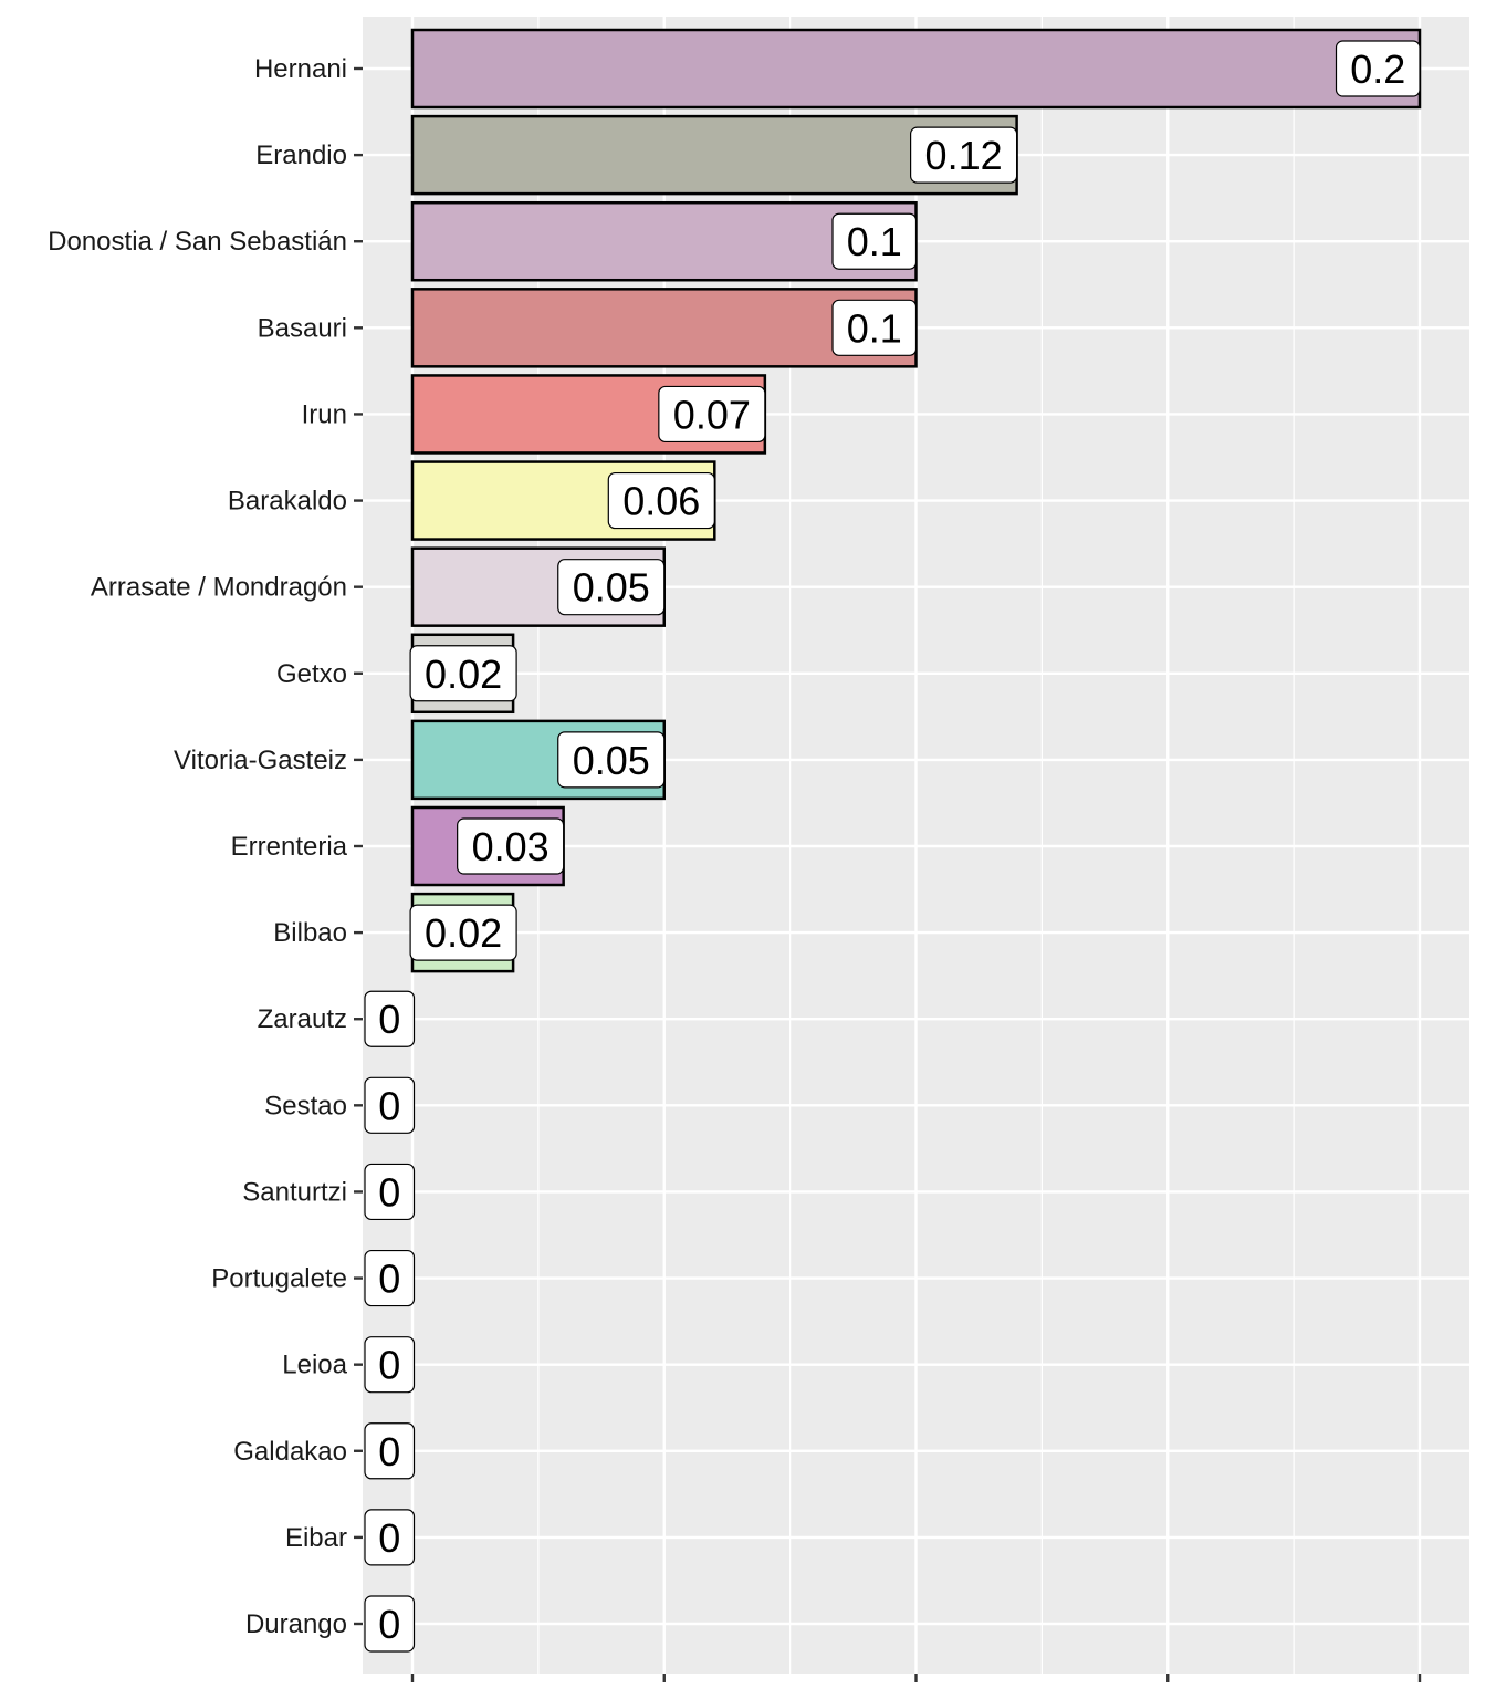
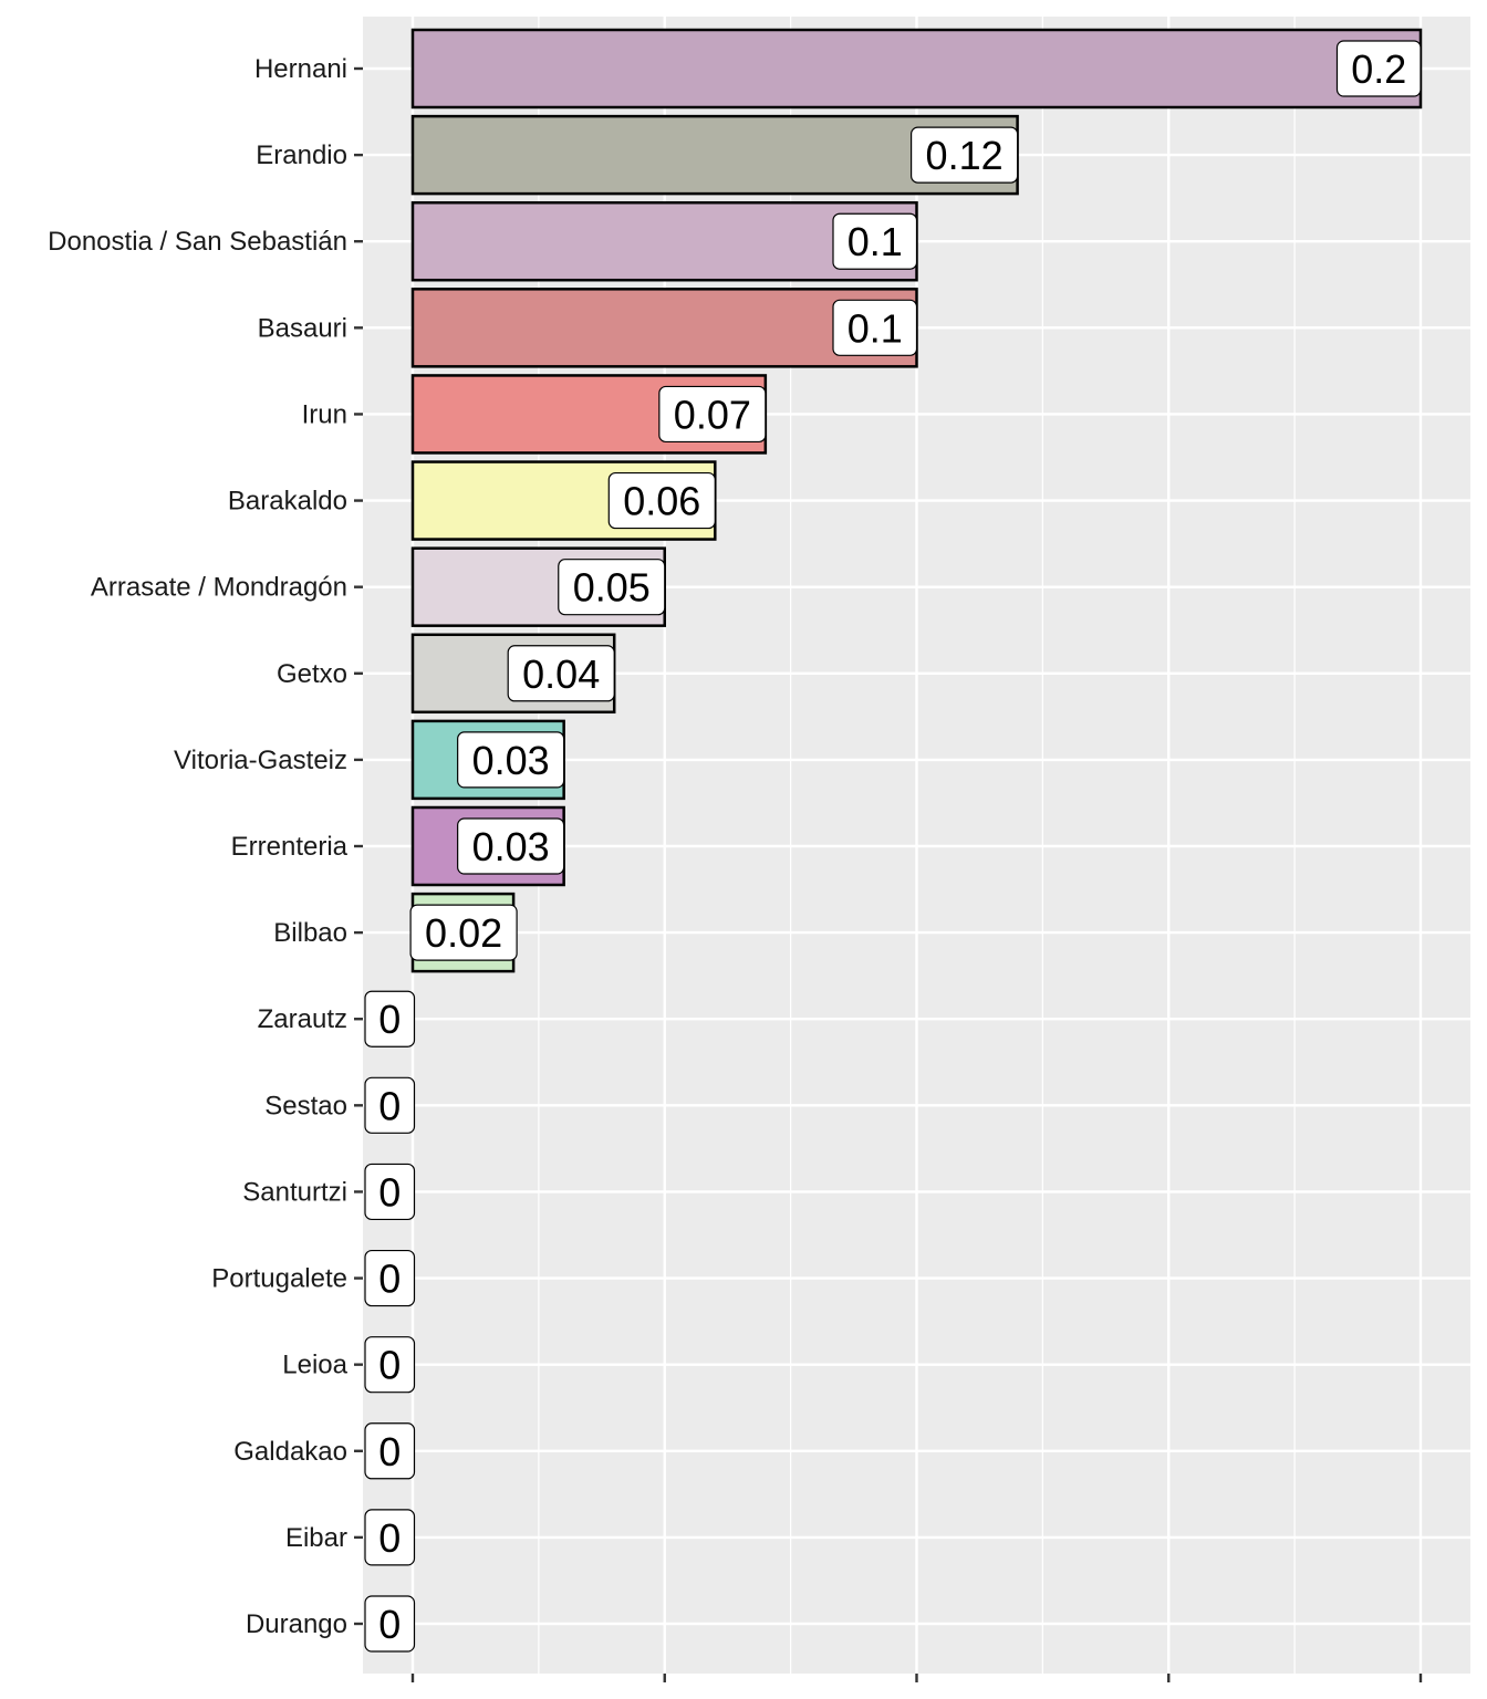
Getxo: 0.02 -> 0.04
Vitoria-Gasteiz: 0.05 -> 0.03
